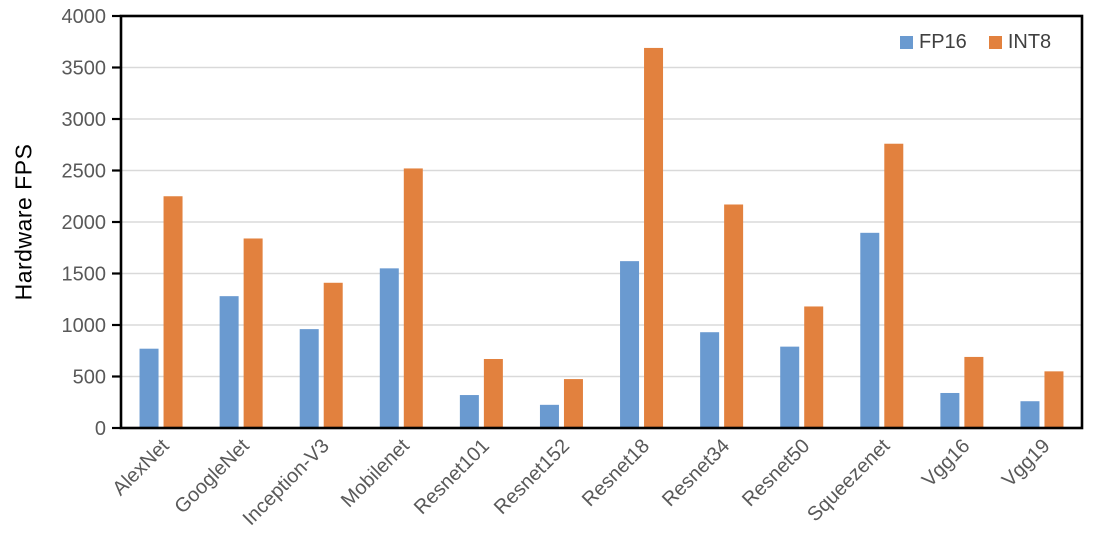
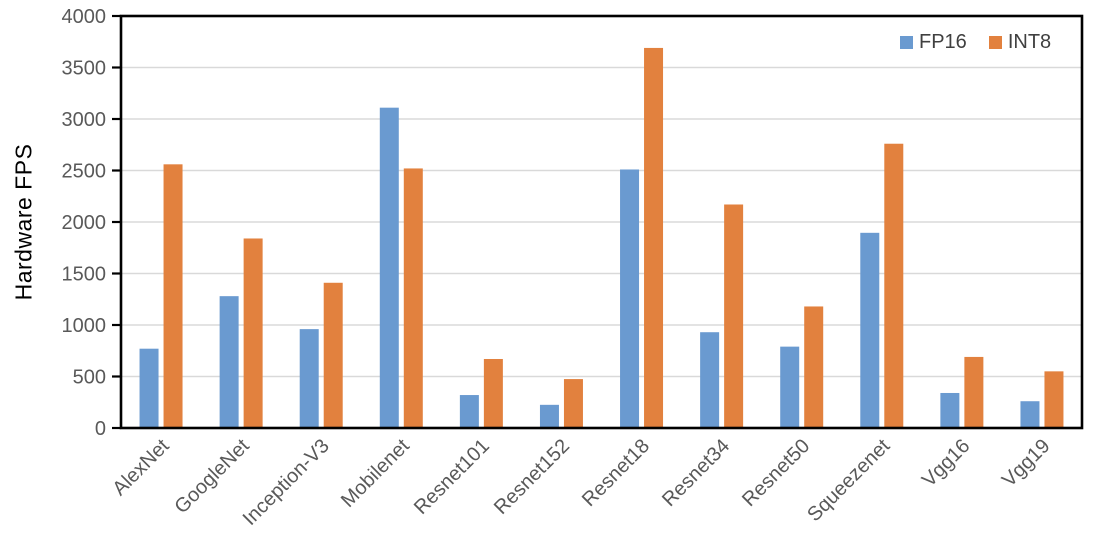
INT8/AlexNet: 2250 -> 2560
FP16/Mobilenet: 1550 -> 3110
FP16/Resnet18: 1620 -> 2510
